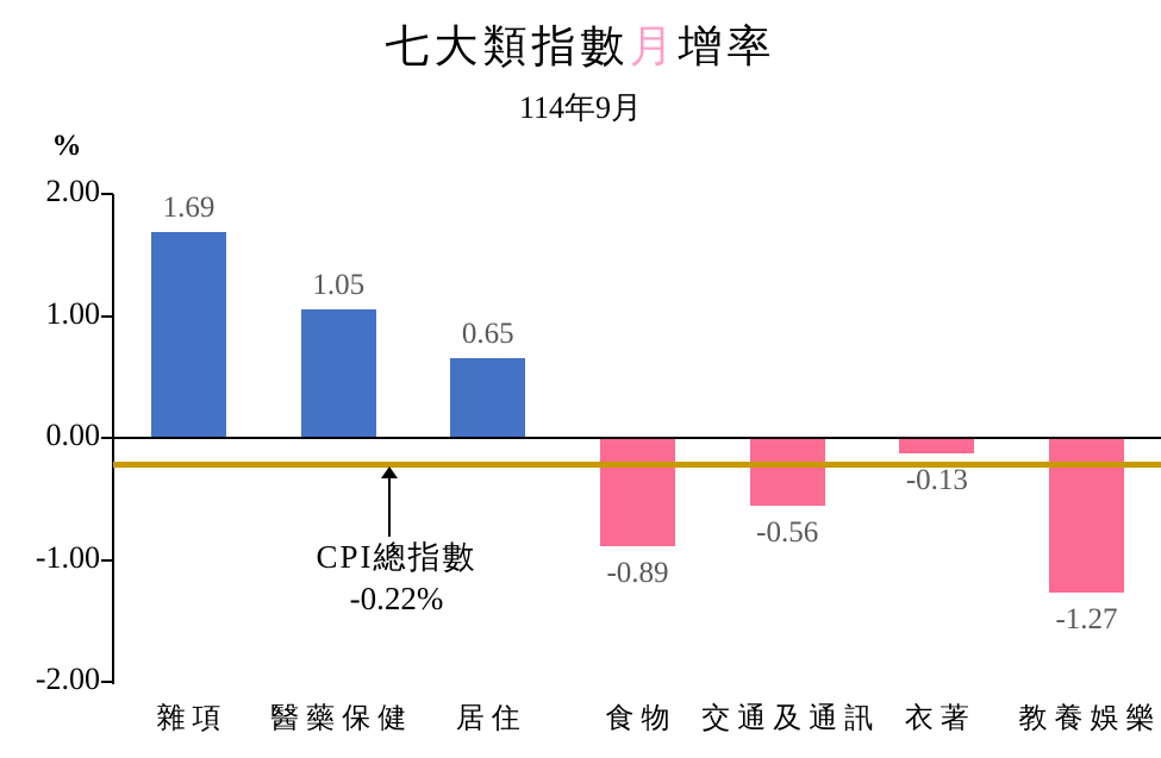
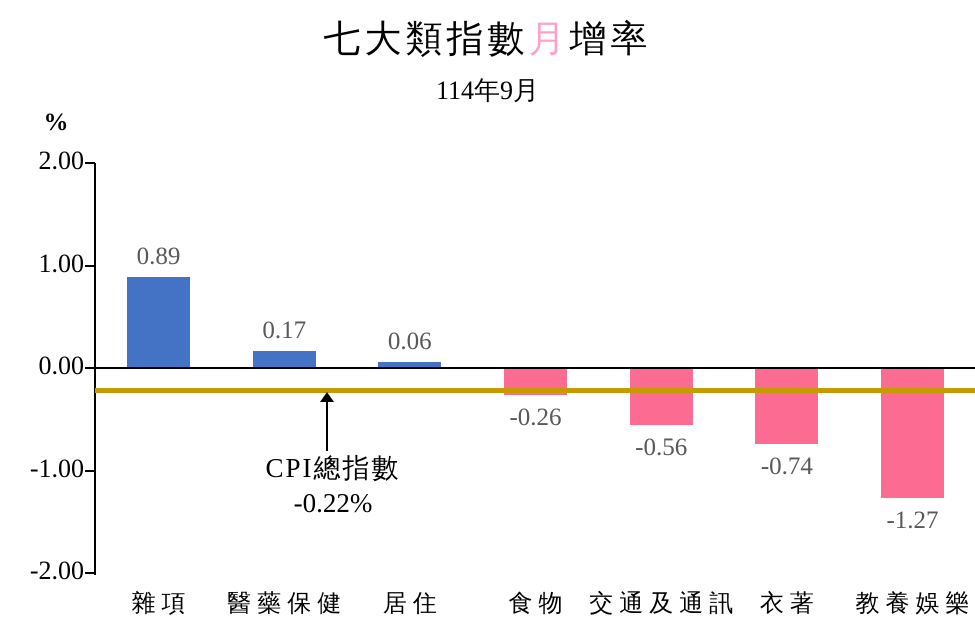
雜項: 1.69 -> 0.89
醫藥保健: 1.05 -> 0.17
居住: 0.65 -> 0.06
食物: -0.89 -> -0.26
衣著: -0.13 -> -0.74
